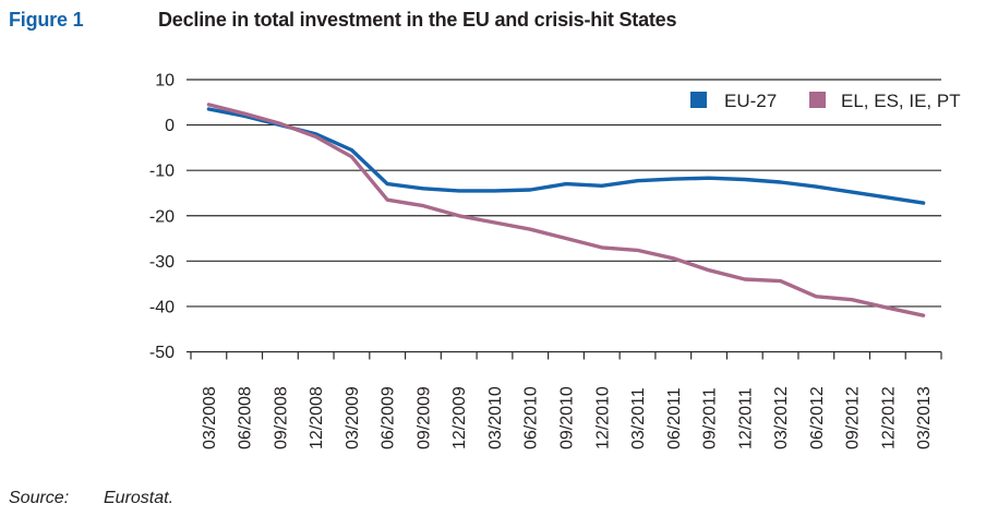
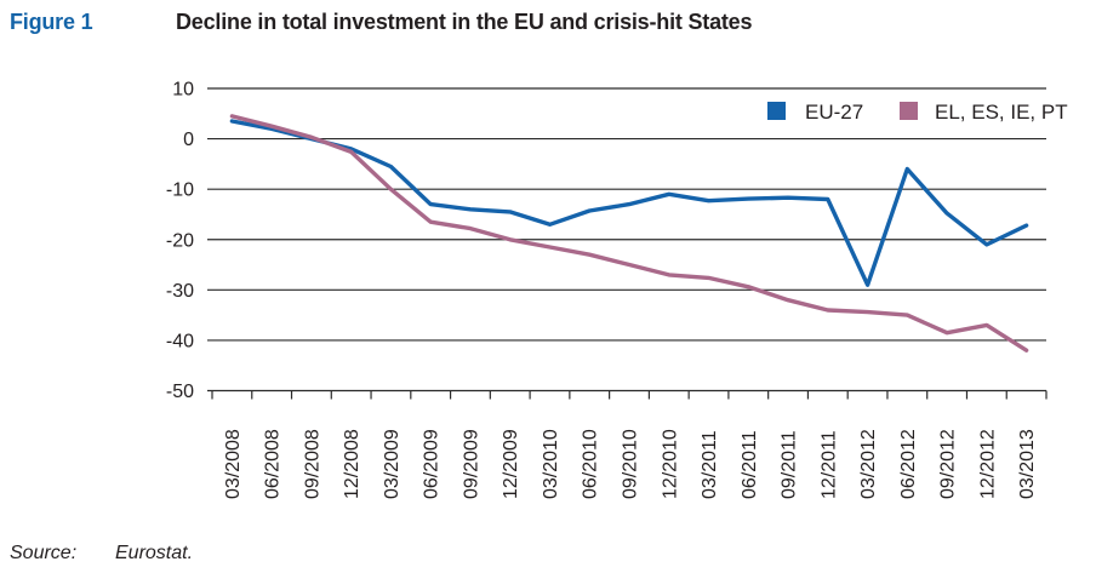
EL, ES, IE, PT/03/2009: -7 -> -10
EU-27/03/2010: -14 -> -17
EU-27/12/2010: -13 -> -11
EU-27/03/2012: -13 -> -29
EU-27/06/2012: -14 -> -6
EL, ES, IE, PT/06/2012: -38 -> -35
EU-27/12/2012: -16 -> -21
EL, ES, IE, PT/12/2012: -40 -> -37
